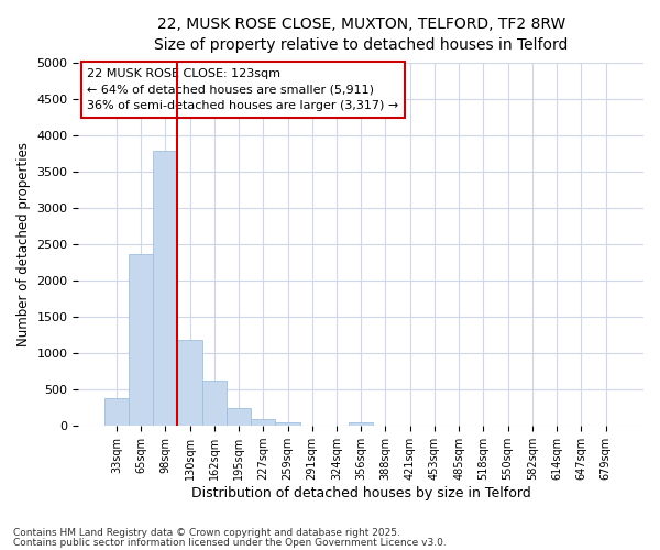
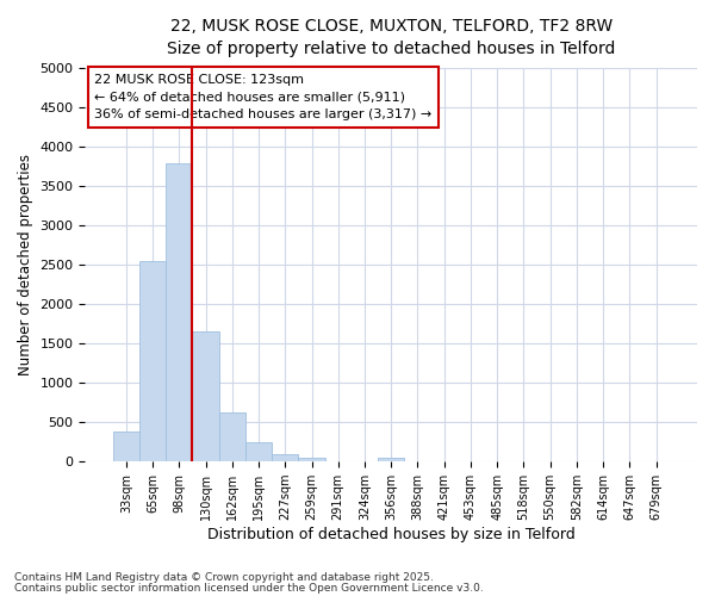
65sqm: 2360 -> 2550
130sqm: 1180 -> 1650
